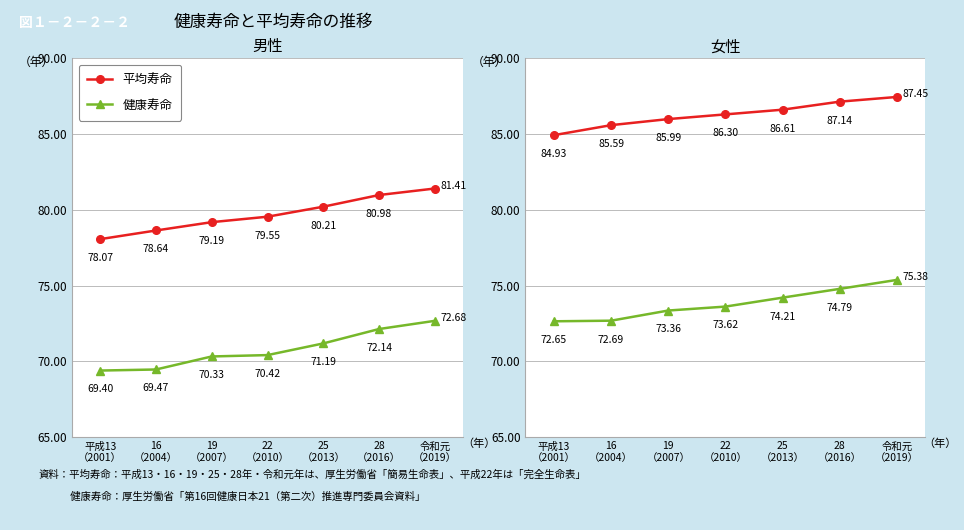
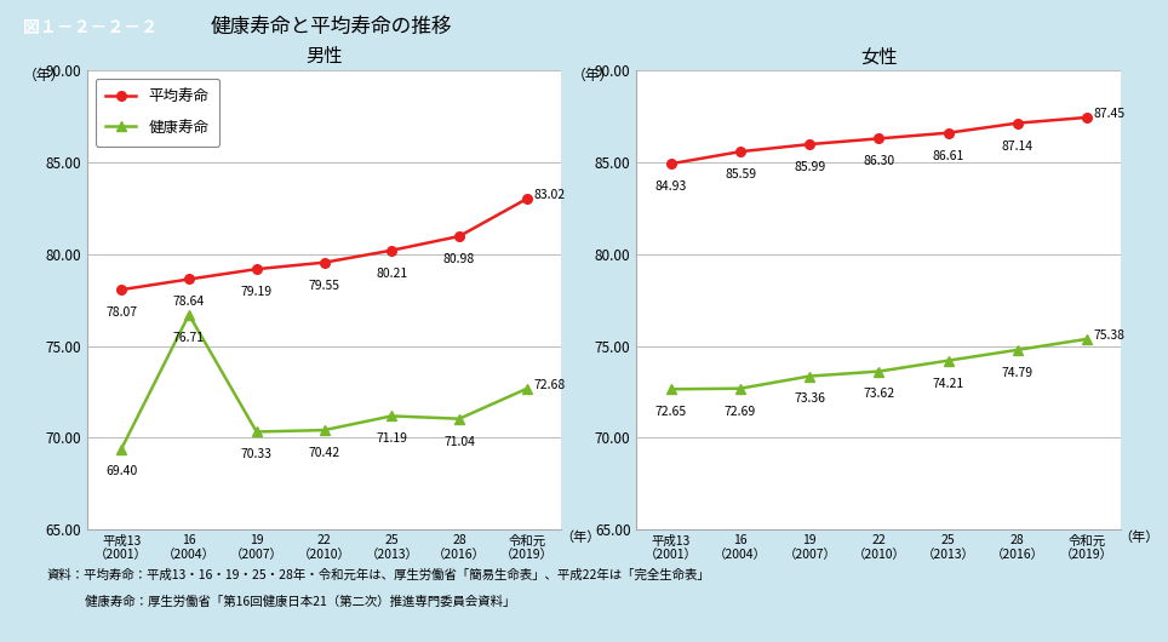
男性/健康寿命/16 （2004）: 69.47 -> 76.71
男性/健康寿命/28 （2016）: 72.14 -> 71.04
男性/平均寿命/令和元 （2019）: 81.41 -> 83.02
